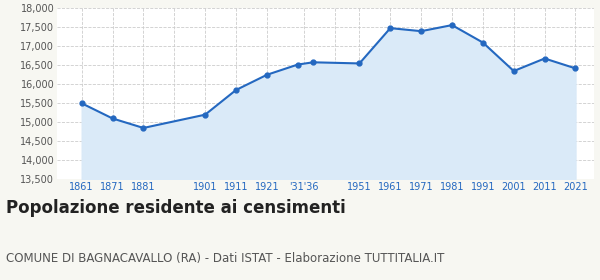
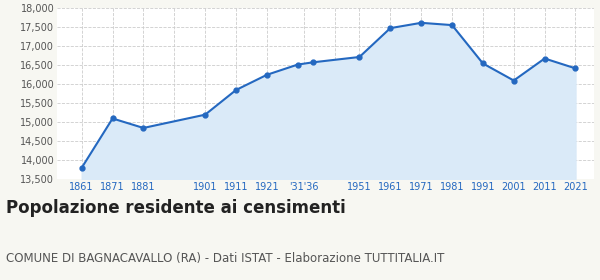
1861: 15,500 -> 13,800
1951: 16,550 -> 16,720
1971: 17,400 -> 17,620
1991: 17,100 -> 16,550
2001: 16,350 -> 16,100
